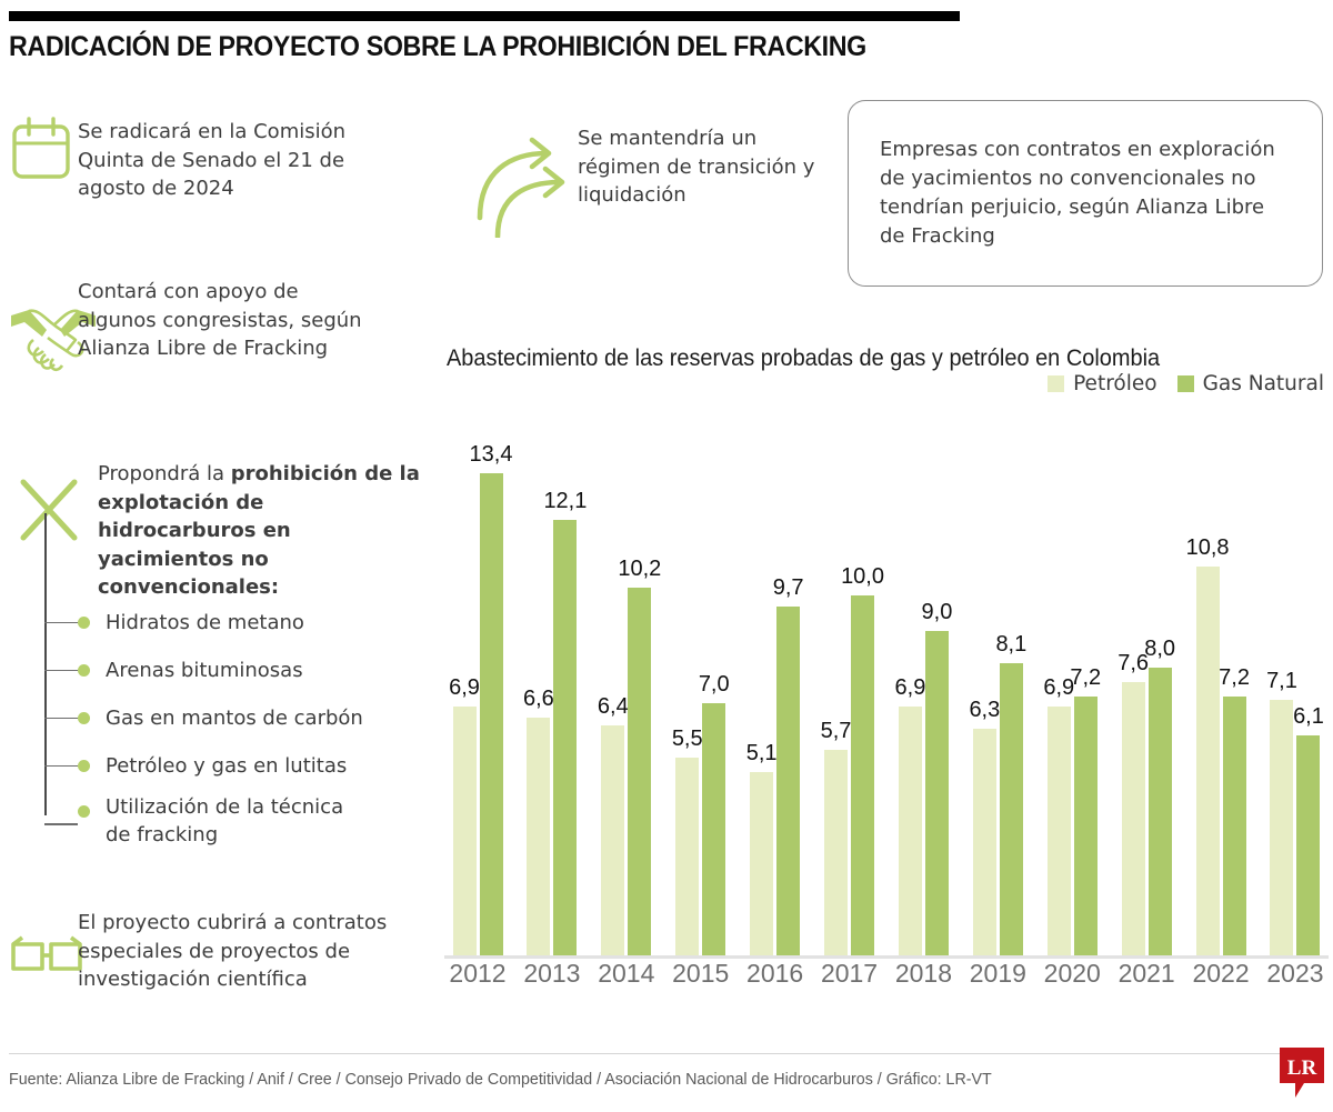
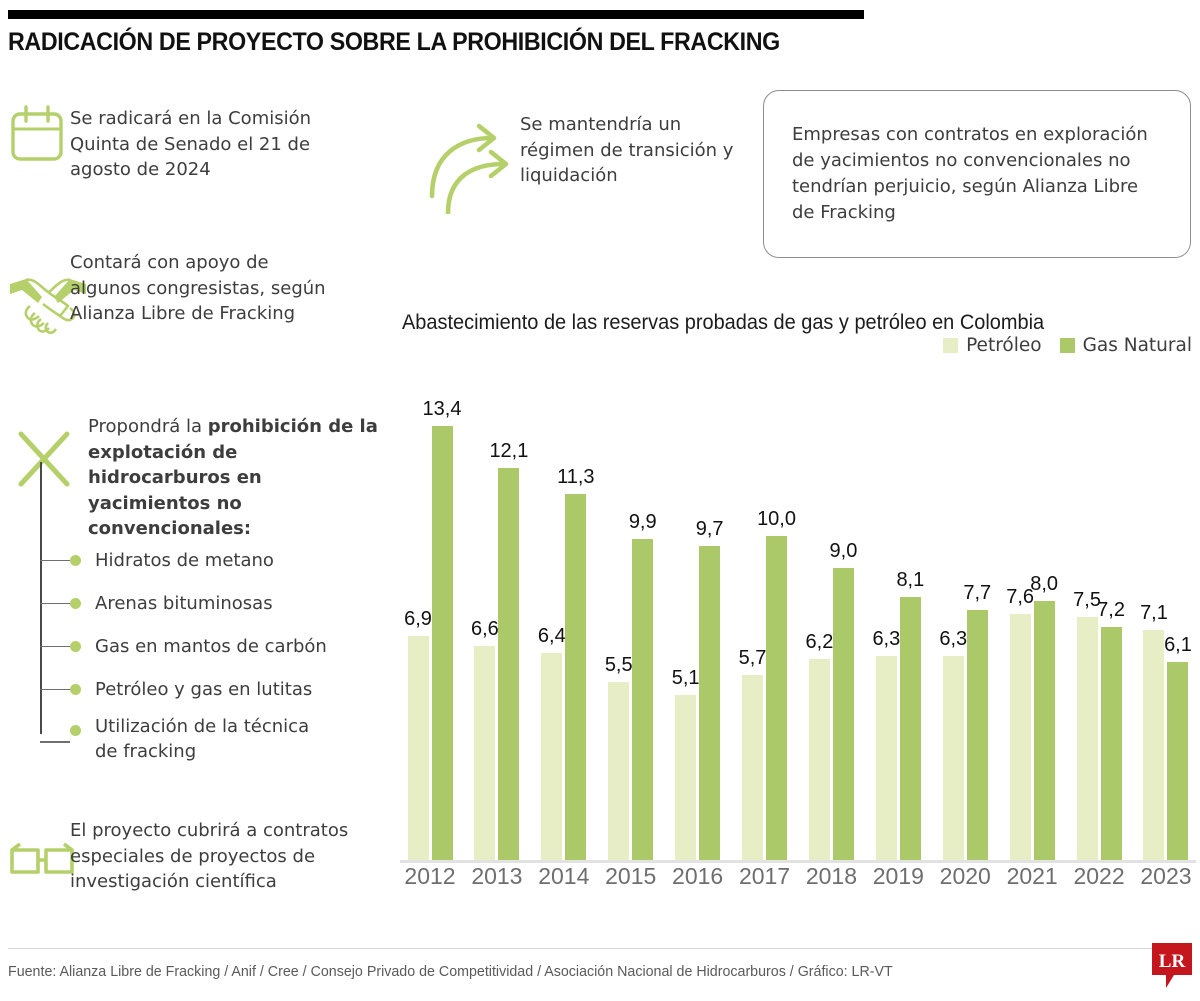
Gas Natural/2014: 10,2 -> 11,3
Gas Natural/2015: 7,0 -> 9,9
Petróleo/2018: 6,9 -> 6,2
Petróleo/2020: 6,9 -> 6,3
Gas Natural/2020: 7,2 -> 7,7
Petróleo/2022: 10,8 -> 7,5
